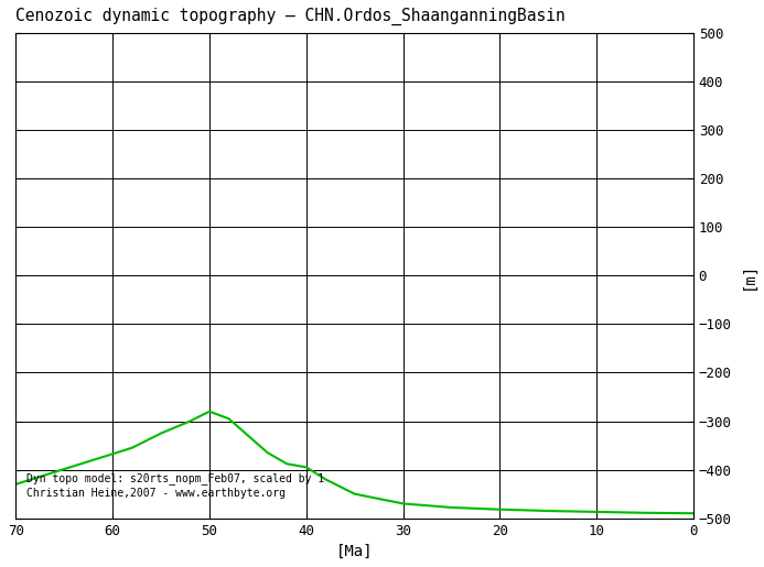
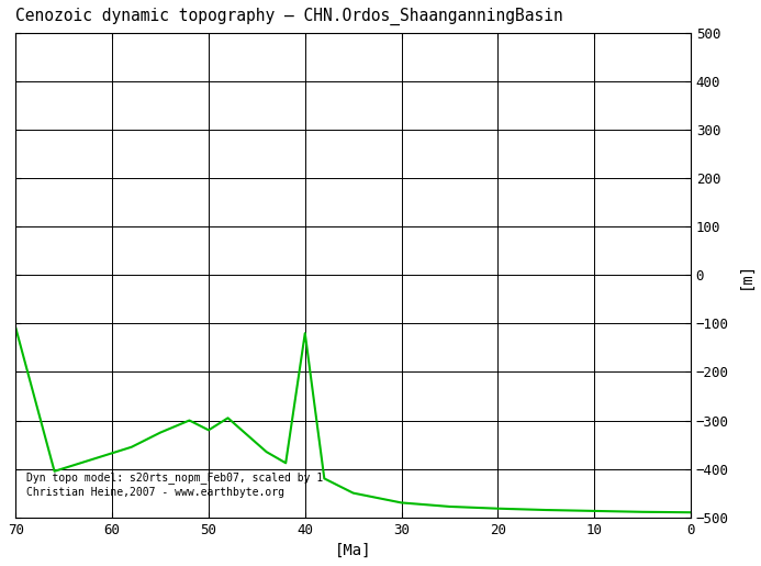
70: -430 -> -110
50: -280 -> -320
40: -395 -> -120
